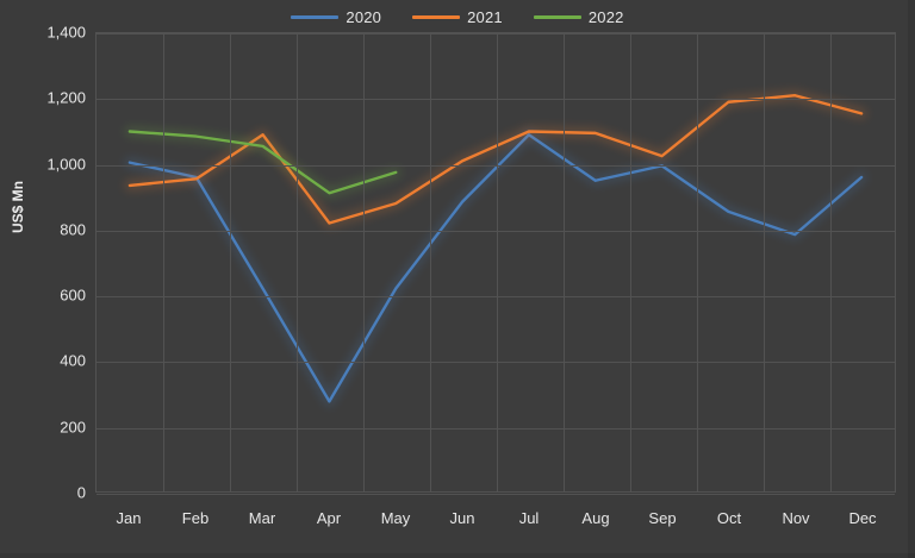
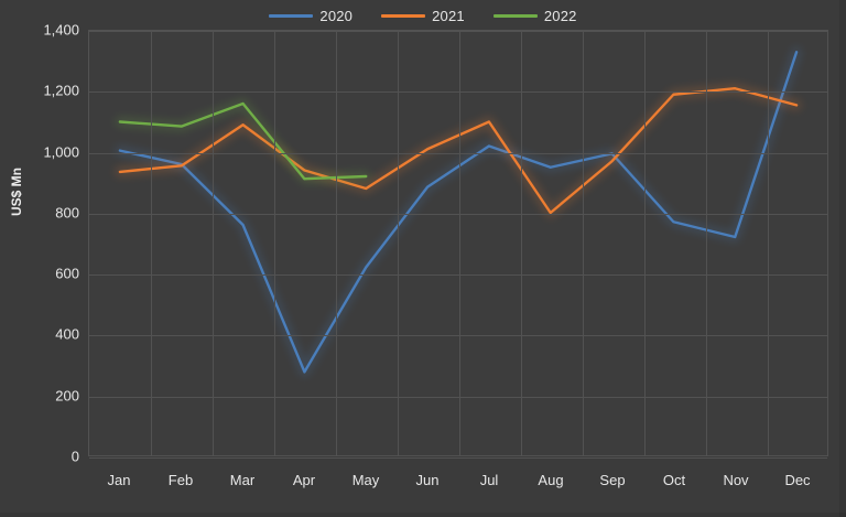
2020/Mar: 620 -> 760
2022/Mar: 1060 -> 1160
2021/Apr: 820 -> 940
2022/May: 980 -> 920
2020/Jul: 1090 -> 1020
2021/Aug: 1100 -> 800
2021/Sep: 1020 -> 970
2020/Oct: 860 -> 770
2020/Nov: 780 -> 720
2020/Dec: 960 -> 1330
